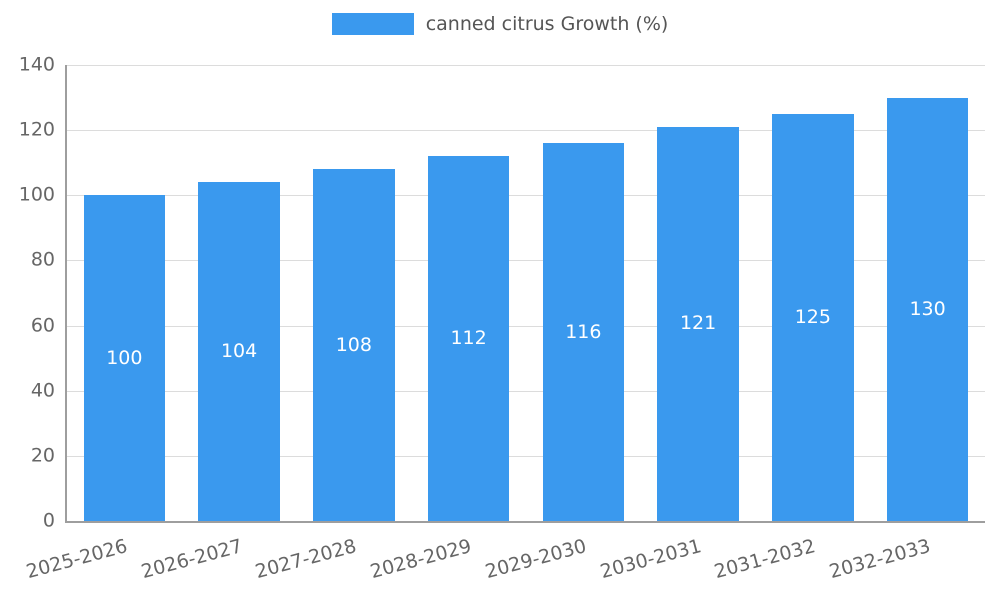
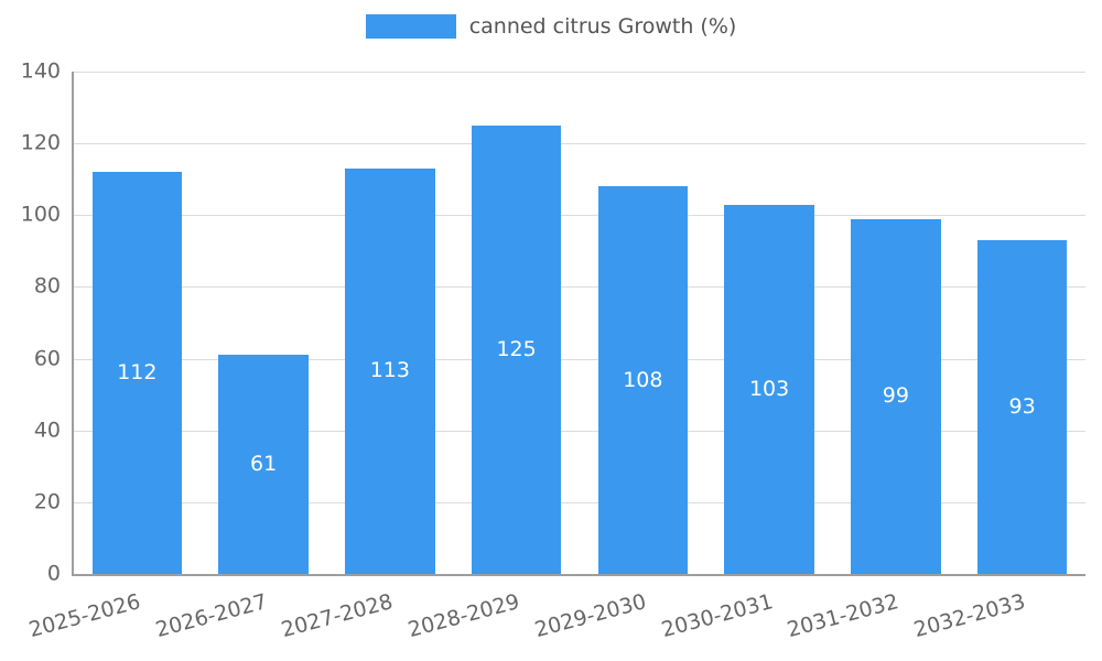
2025-2026: 100 -> 112
2026-2027: 104 -> 61
2027-2028: 108 -> 113
2028-2029: 112 -> 125
2029-2030: 116 -> 108
2030-2031: 121 -> 103
2031-2032: 125 -> 99
2032-2033: 130 -> 93
